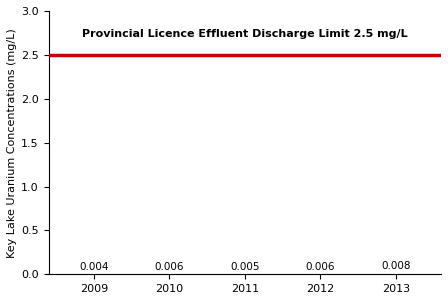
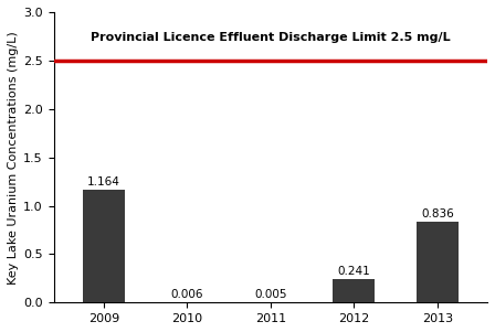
2009: 0.004 -> 1.164
2012: 0.006 -> 0.241
2013: 0.008 -> 0.836
